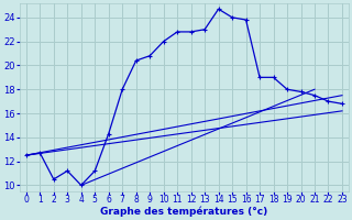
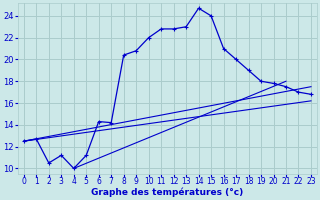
7: 18.0 -> 14.2
16: 23.8 -> 21.0
17: 19.0 -> 20.0
